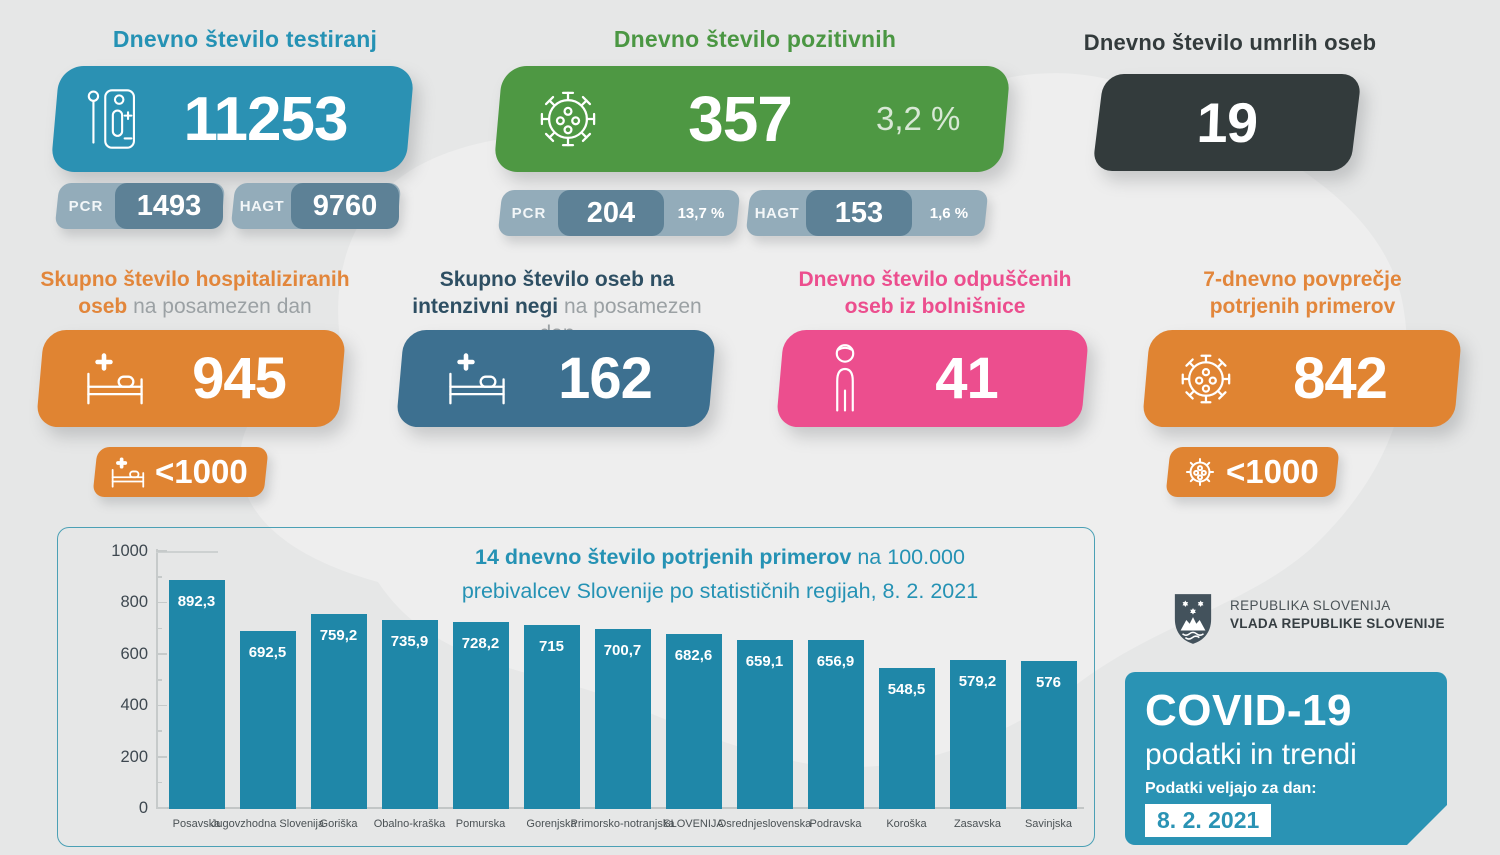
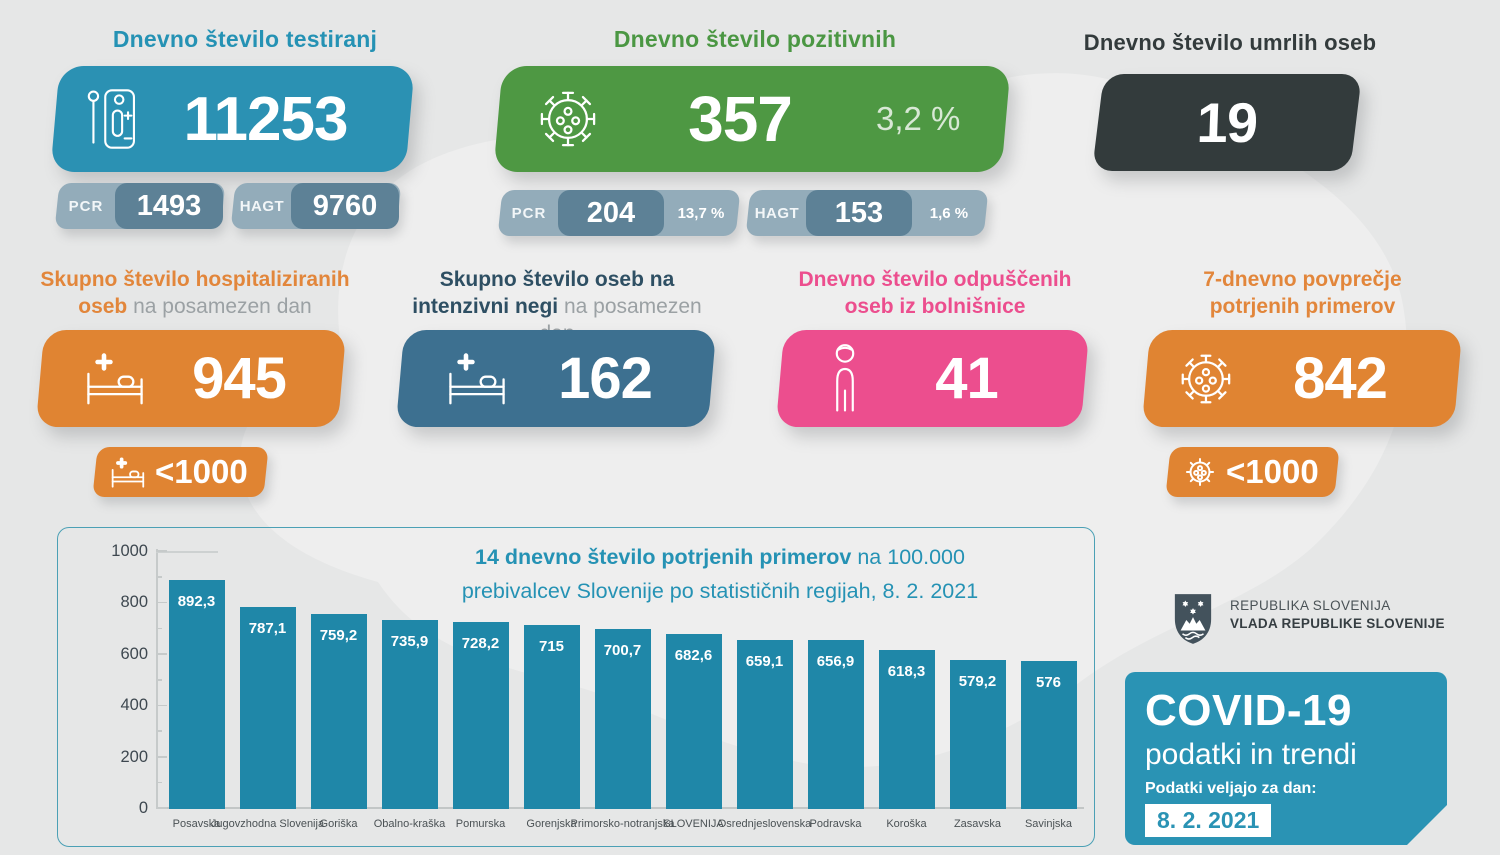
Jugovzhodna Slovenija: 692,5 -> 787,1
Koroška: 548,5 -> 618,3
